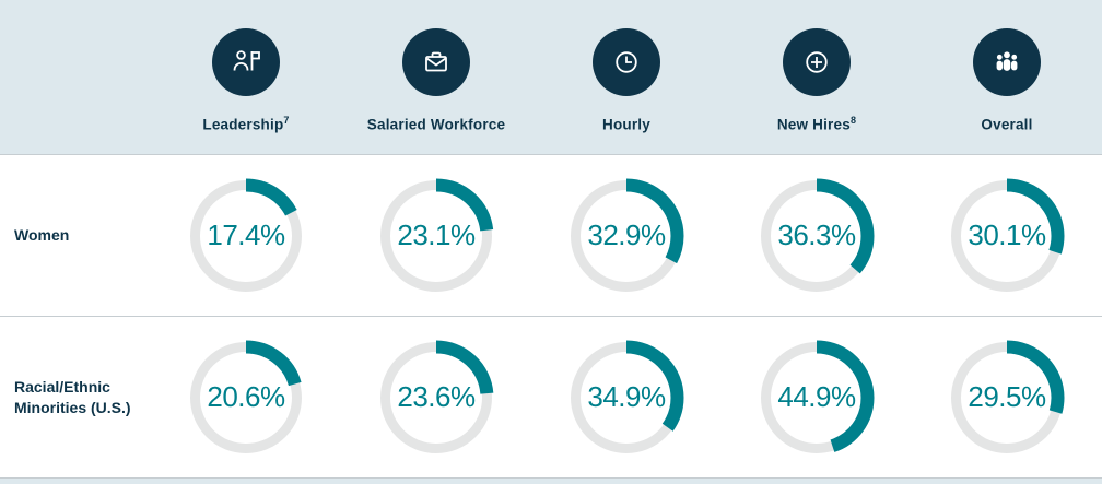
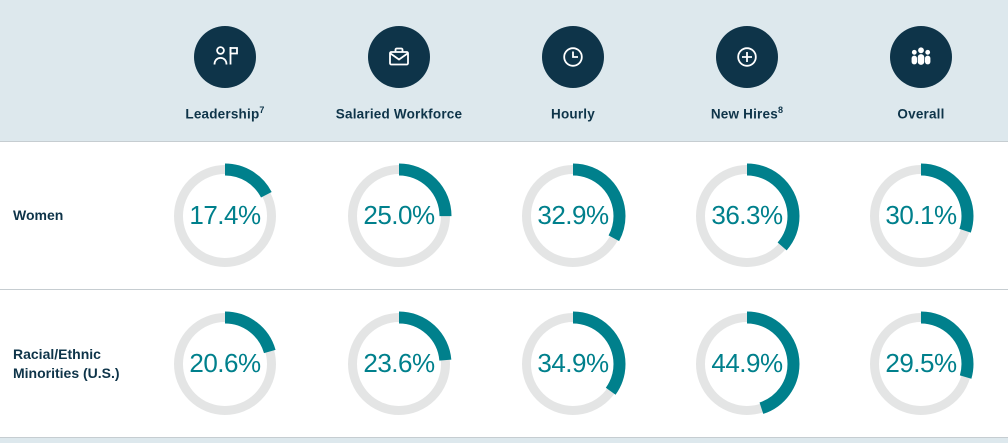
Women/Salaried Workforce: 23.1% -> 25.0%
